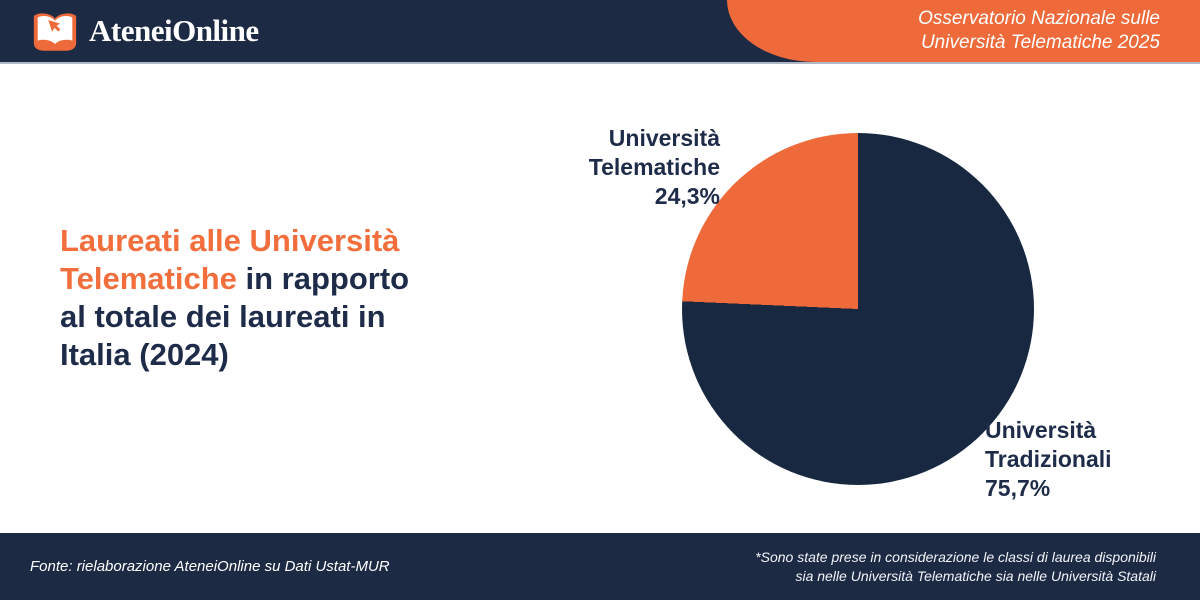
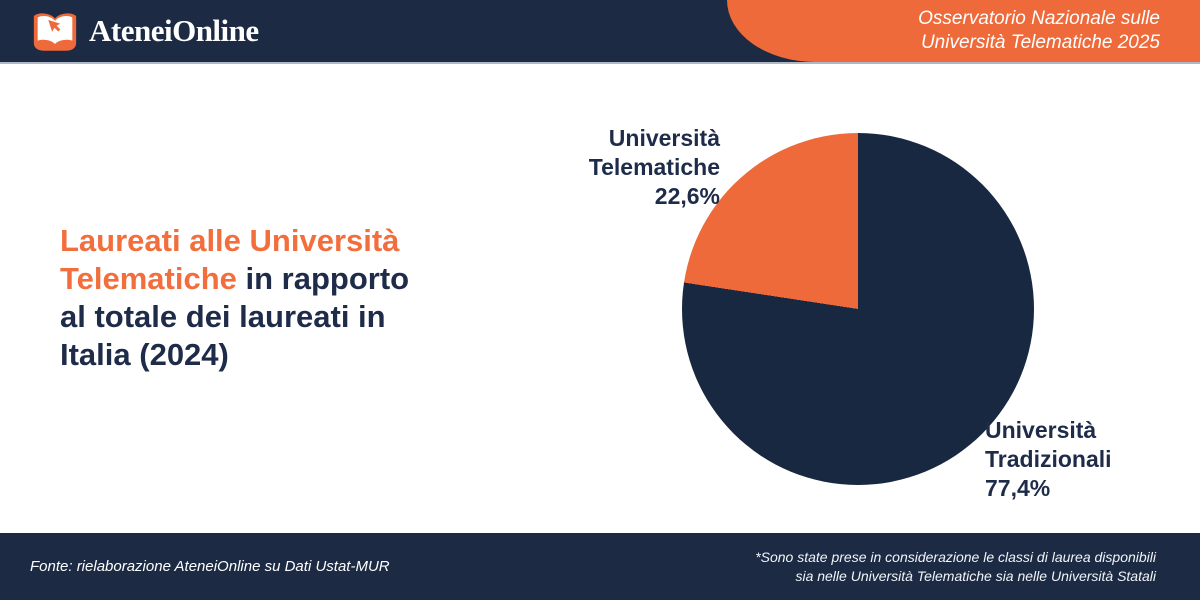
Università Telematiche: 24,3% -> 22,6%
Università Tradizionali: 75,7% -> 77,4%
